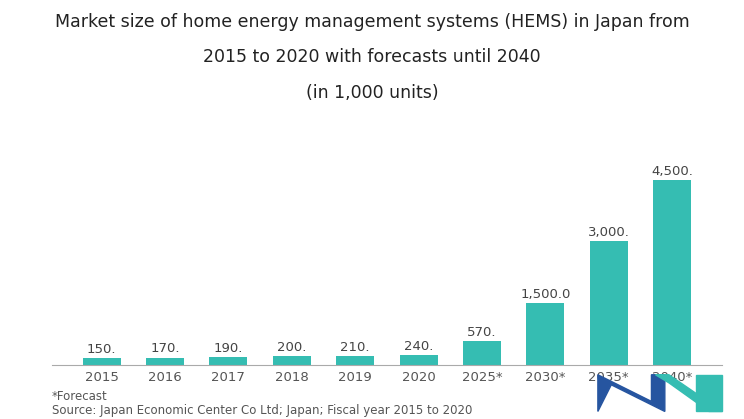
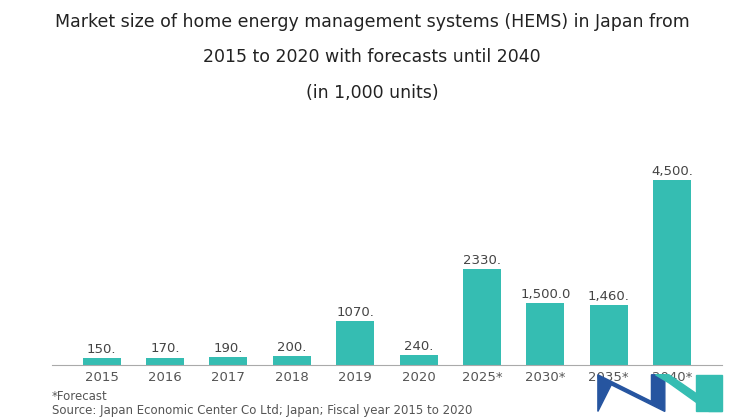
2019: 210. -> 1070.
2025*: 570. -> 2330.
2035*: 3,000. -> 1,460.
